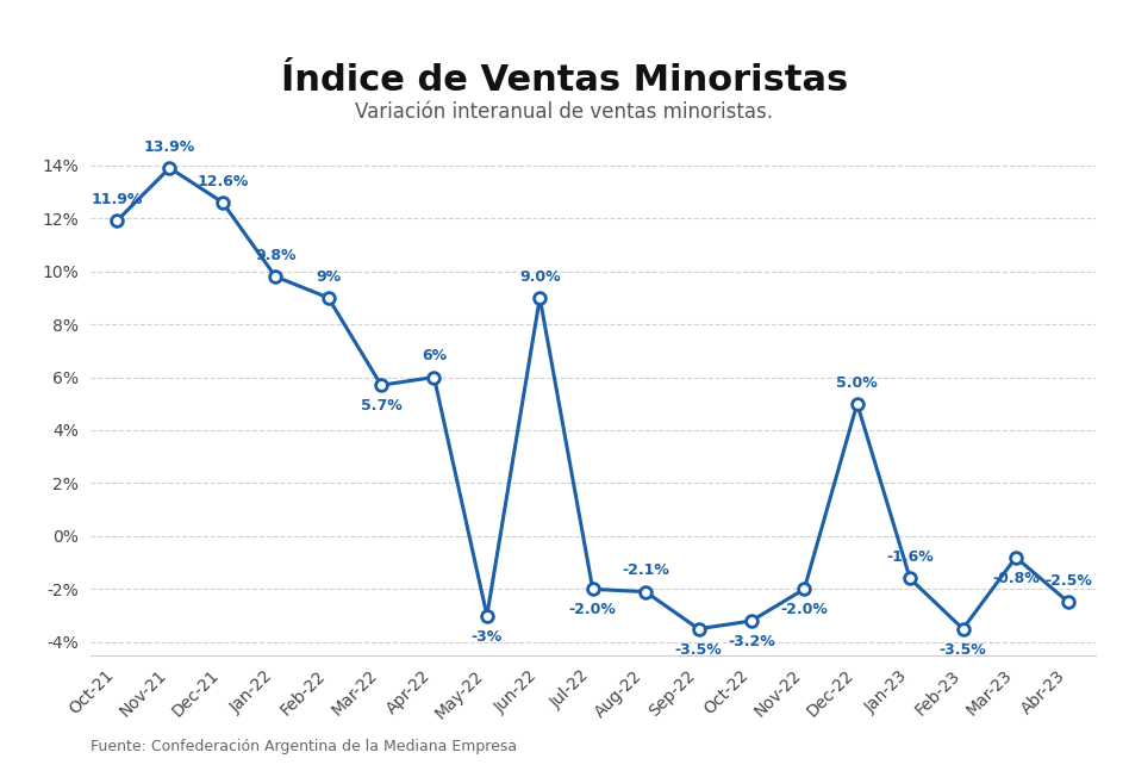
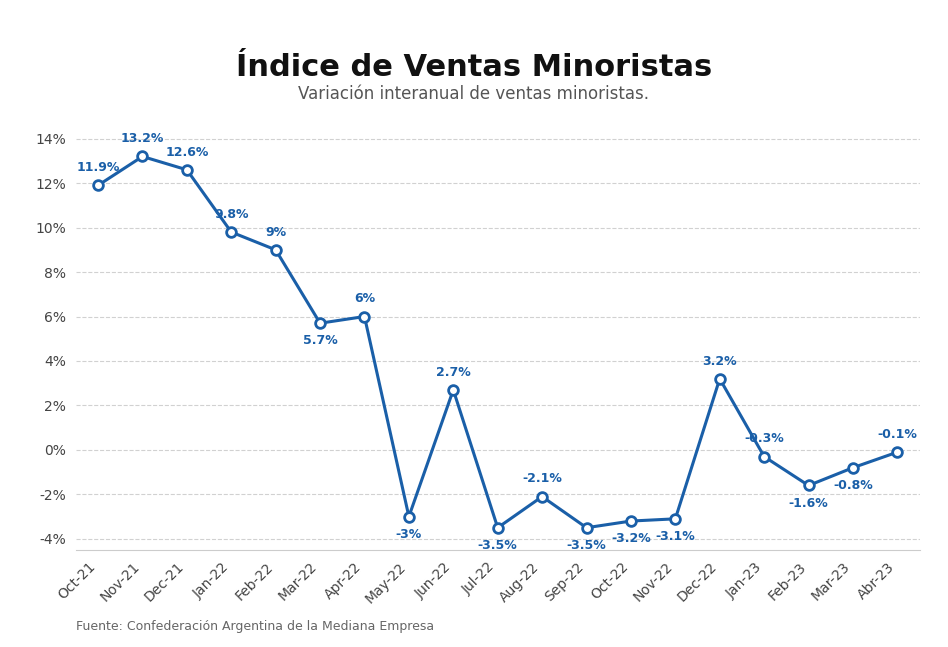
Nov-21: 13.9% -> 13.2%
Jun-22: 9.0% -> 2.7%
Jul-22: -2.0% -> -3.5%
Nov-22: -2.0% -> -3.1%
Dec-22: 5.0% -> 3.2%
Jan-23: -1.6% -> -0.3%
Feb-23: -3.5% -> -1.6%
Abr-23: -2.5% -> -0.1%
